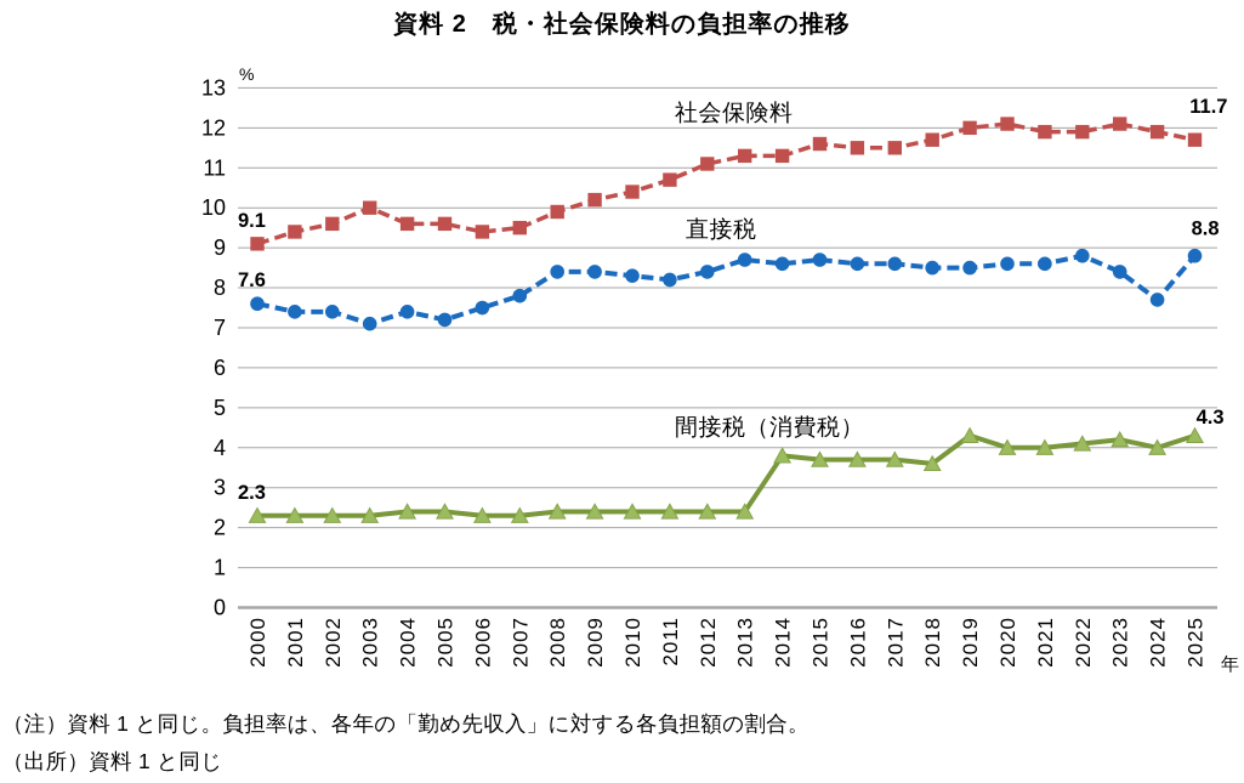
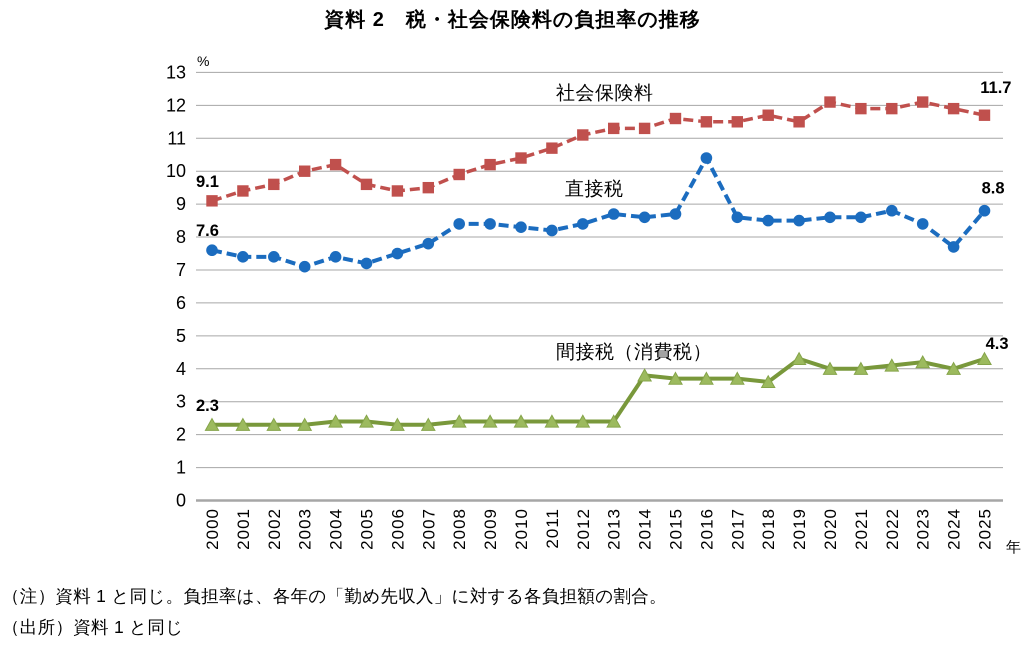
社会保険料/2004: 9.6 -> 10.2
直接税/2016: 8.6 -> 10.4
社会保険料/2019: 12.0 -> 11.5
